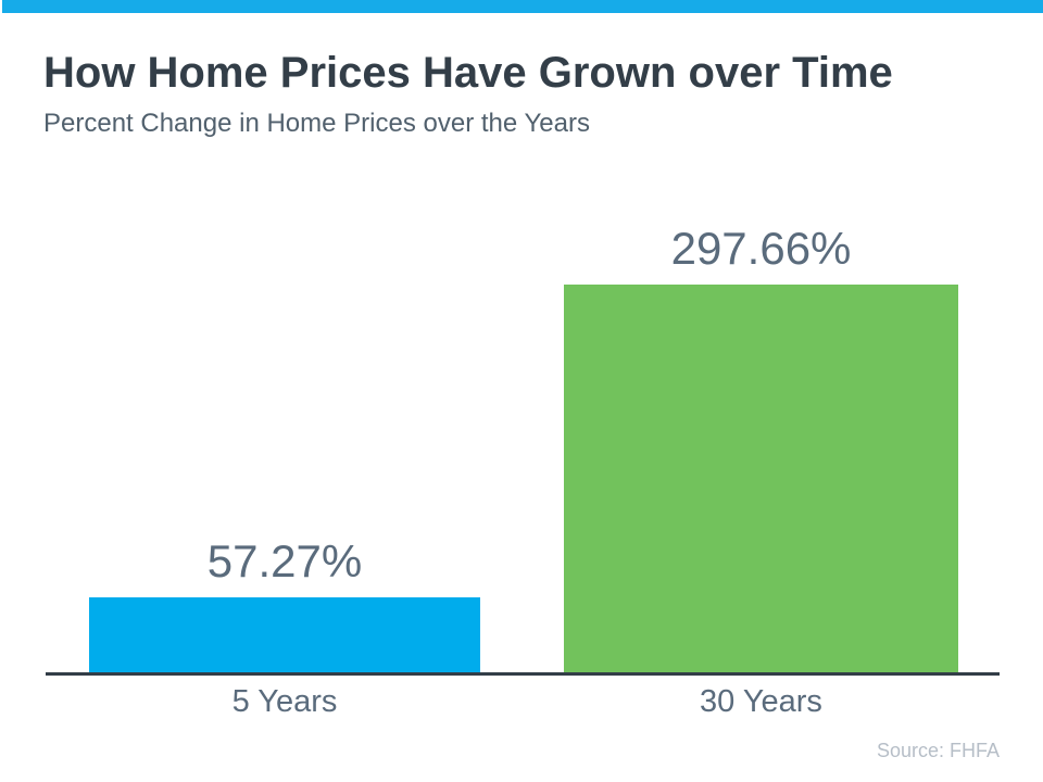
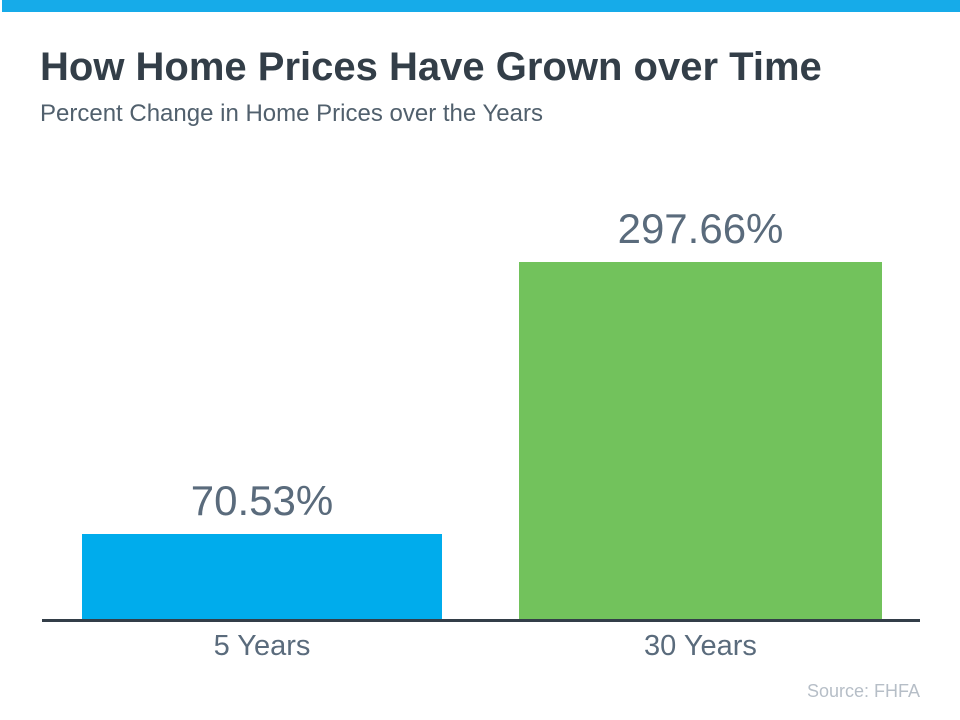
5 Years: 57.27% -> 70.53%
